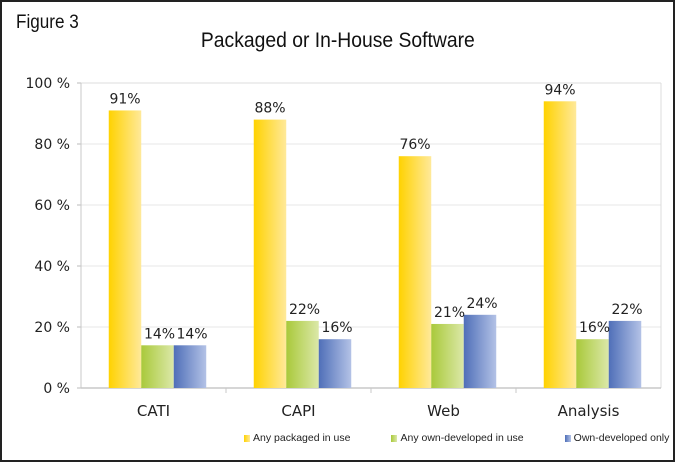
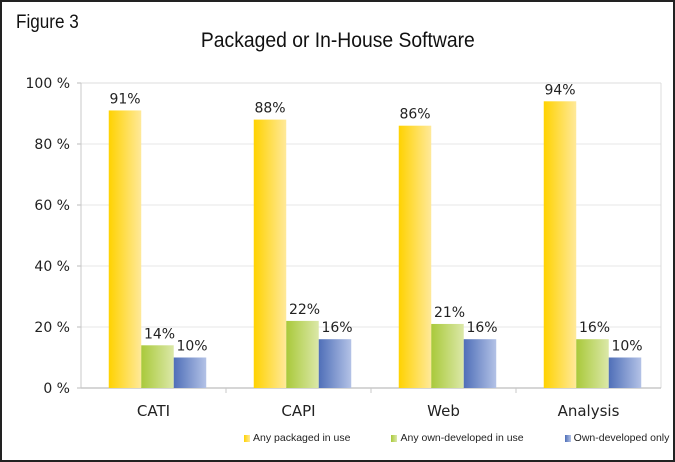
Own-developed only/CATI: 14% -> 10%
Any packaged in use/Web: 76% -> 86%
Own-developed only/Web: 24% -> 16%
Own-developed only/Analysis: 22% -> 10%
